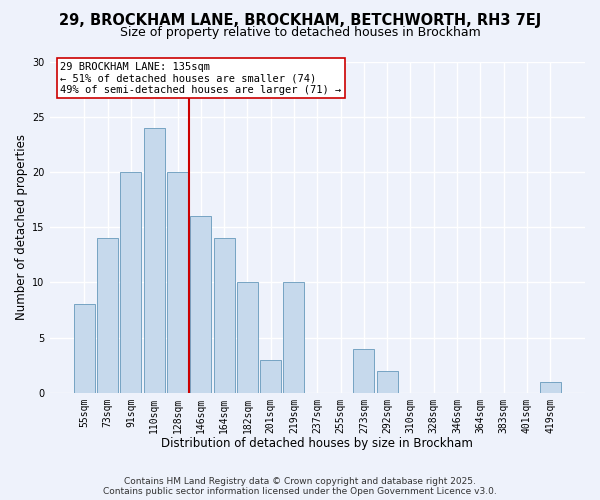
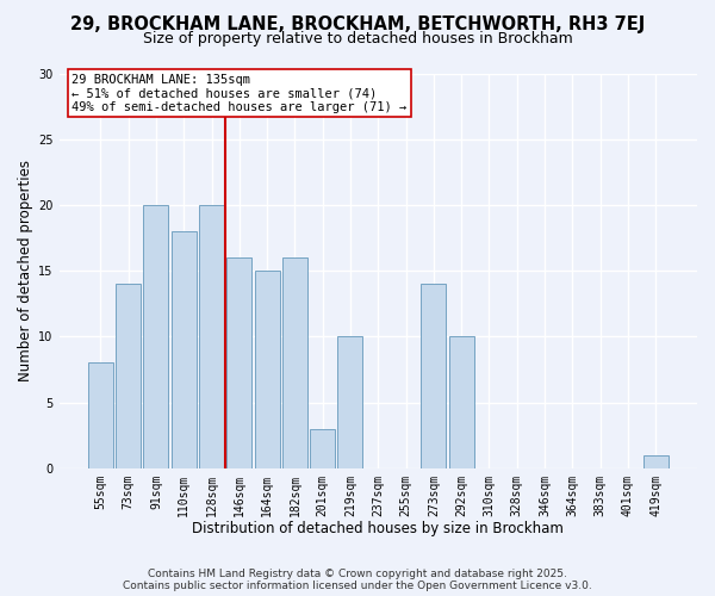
110sqm: 24 -> 18
164sqm: 14 -> 15
182sqm: 10 -> 16
273sqm: 4 -> 14
292sqm: 2 -> 10
